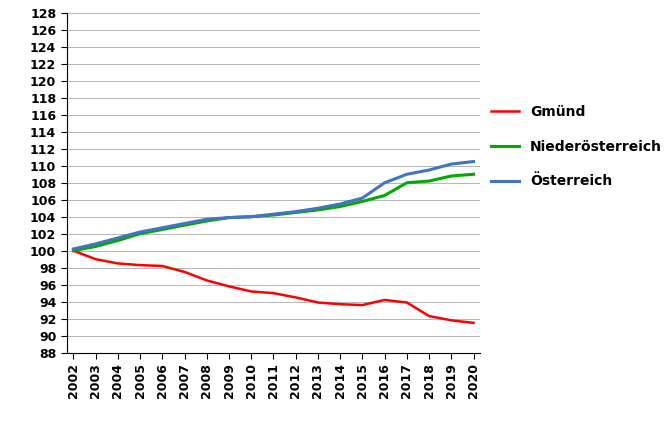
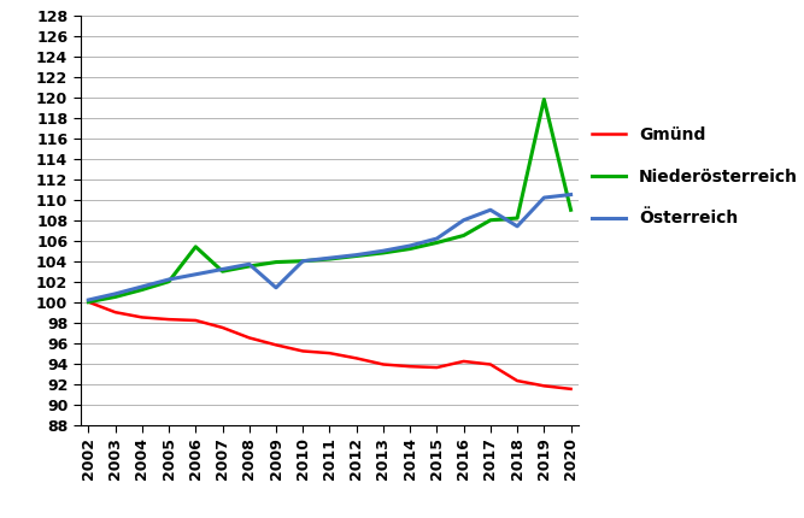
Niederösterreich/2006: 102.5 -> 105.4
Österreich/2009: 103.9 -> 101.4
Österreich/2018: 109.5 -> 107.4
Niederösterreich/2019: 108.8 -> 119.8
